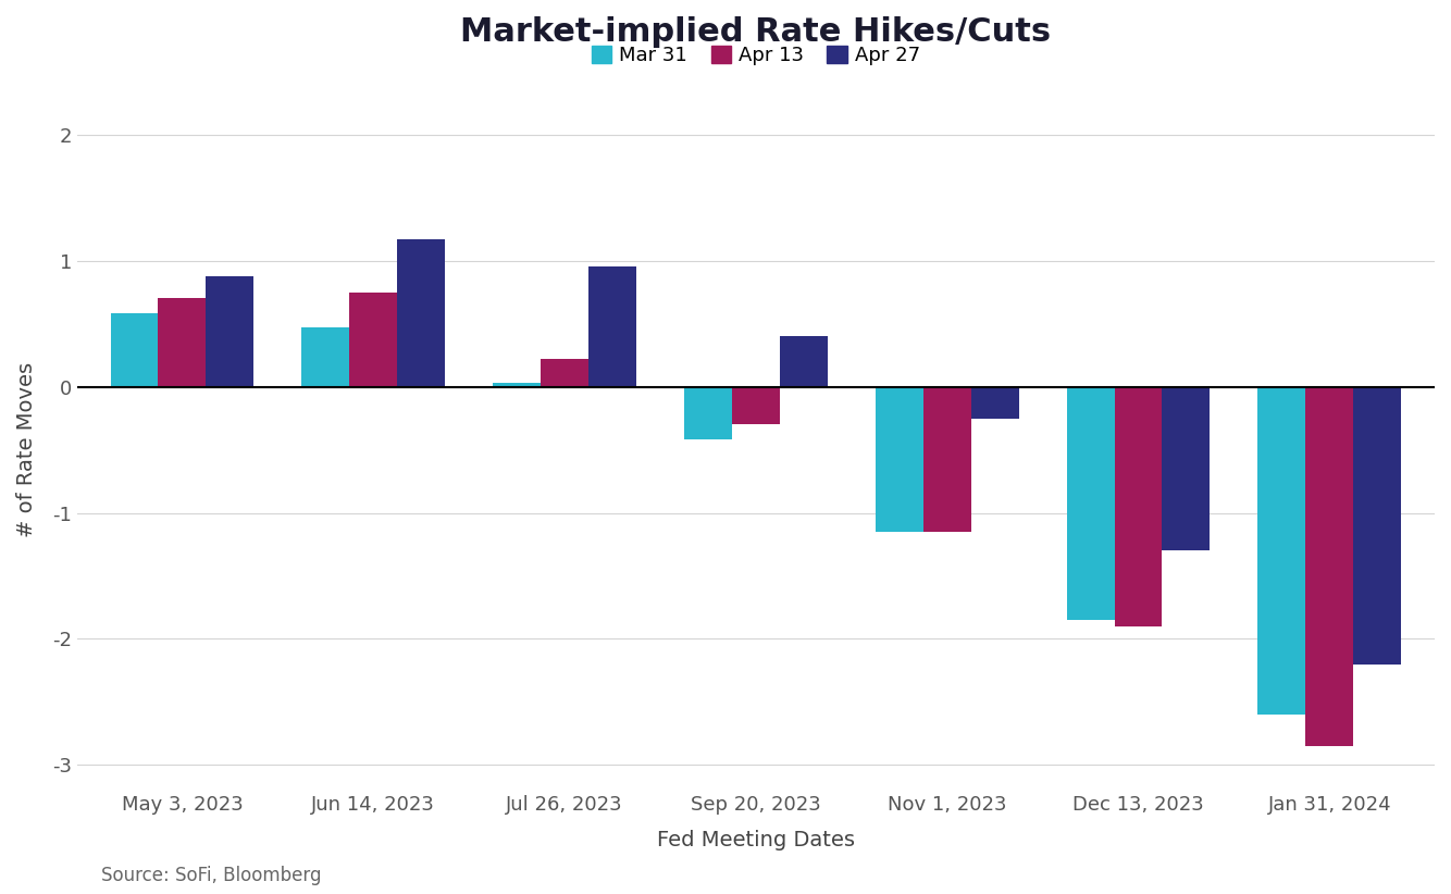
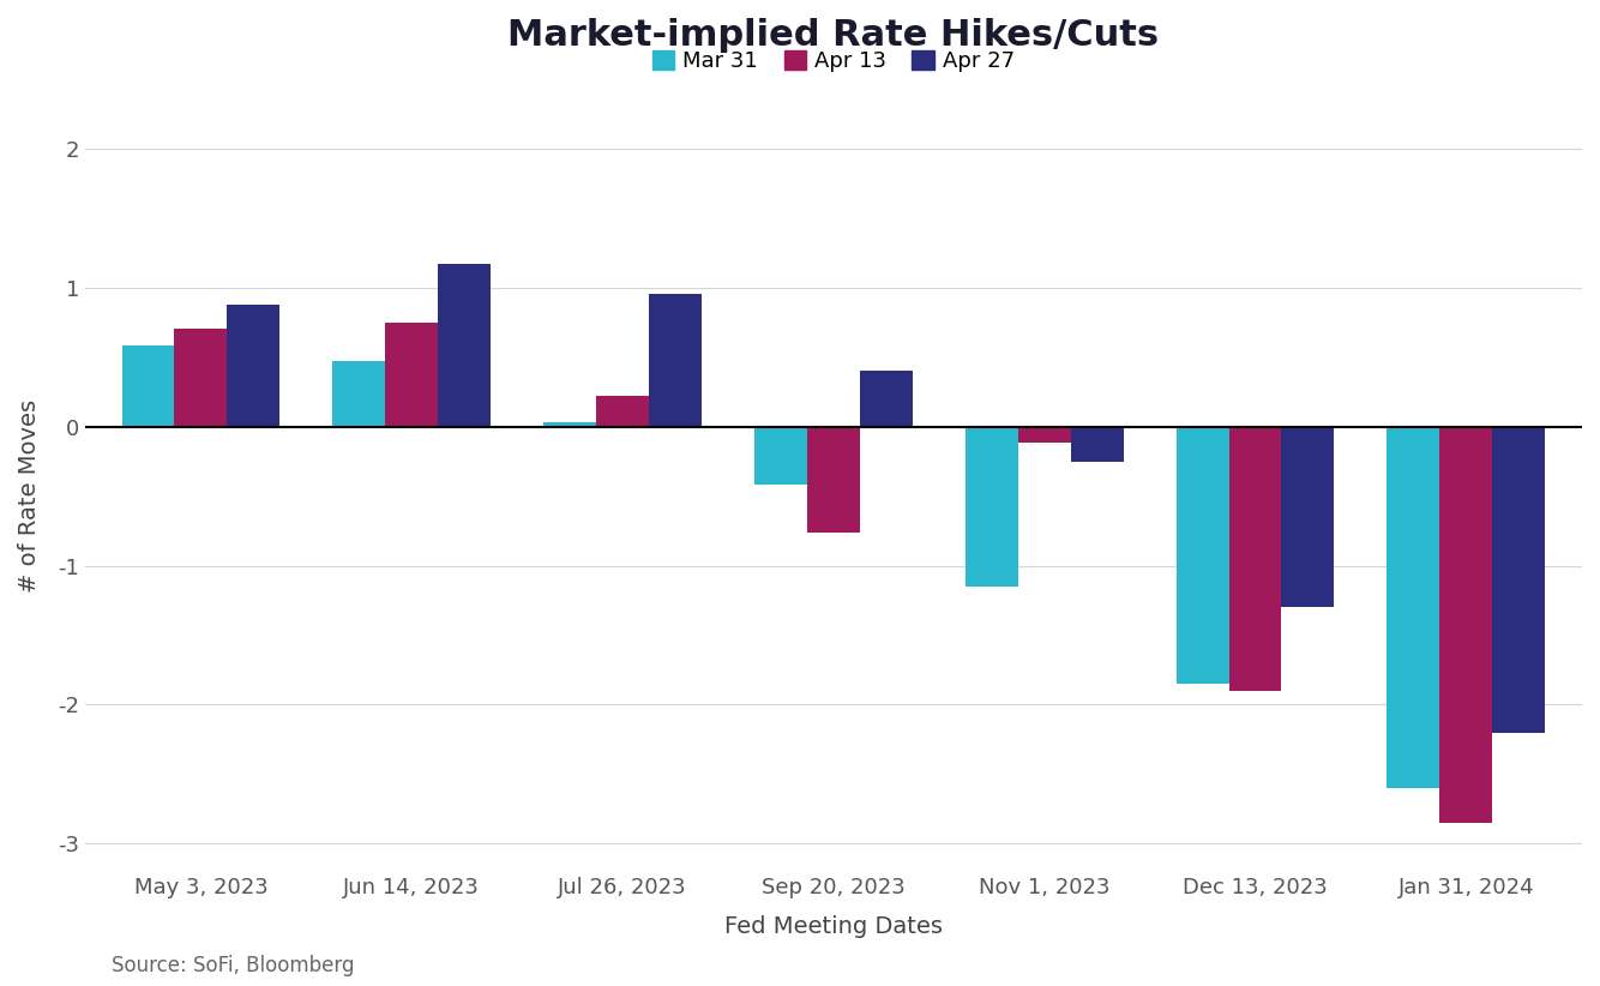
Apr 13/Sep 20, 2023: -0.30 -> -0.76
Apr 13/Nov 1, 2023: -1.15 -> -0.12
